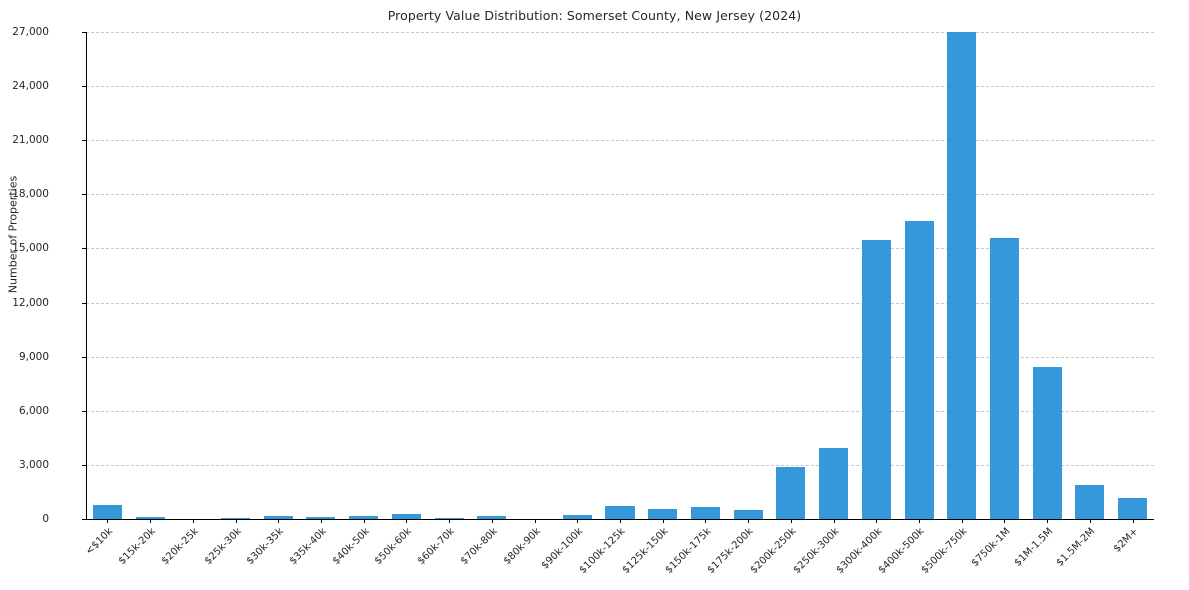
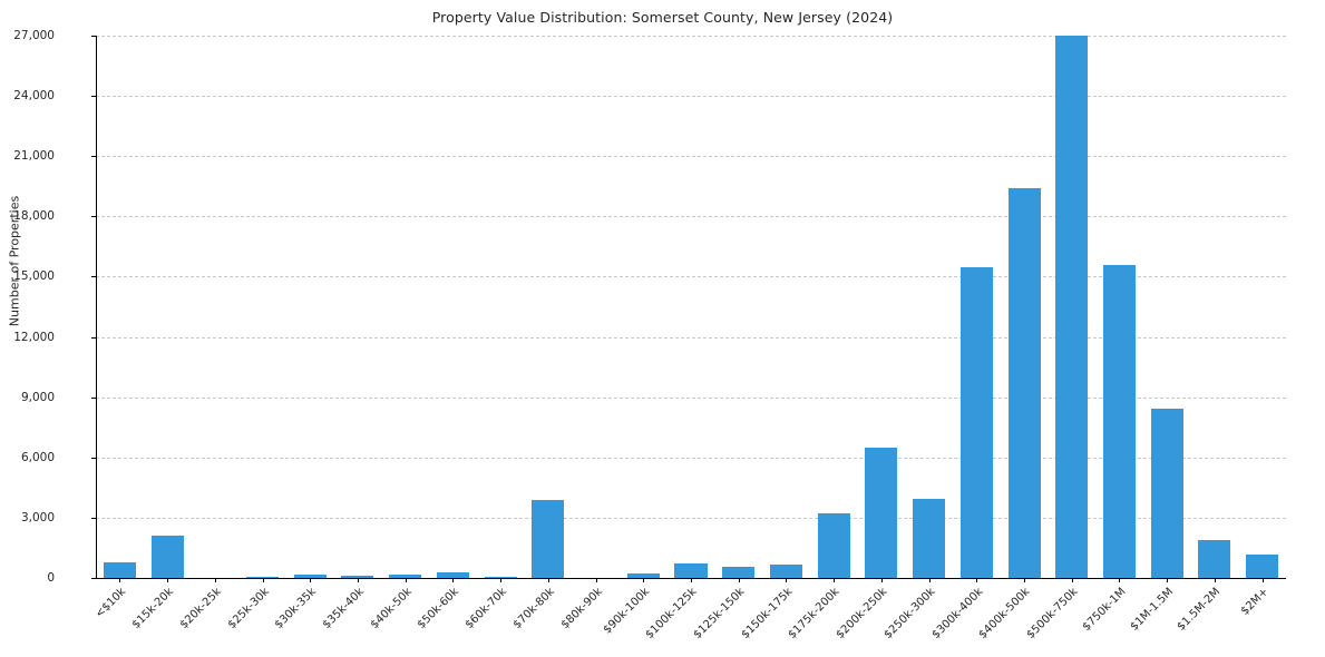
$15k-20k: 100 -> 2100
$70k-80k: 200 -> 3900
$175k-200k: 500 -> 3200
$200k-250k: 2900 -> 6500
$400k-500k: 16500 -> 19400
